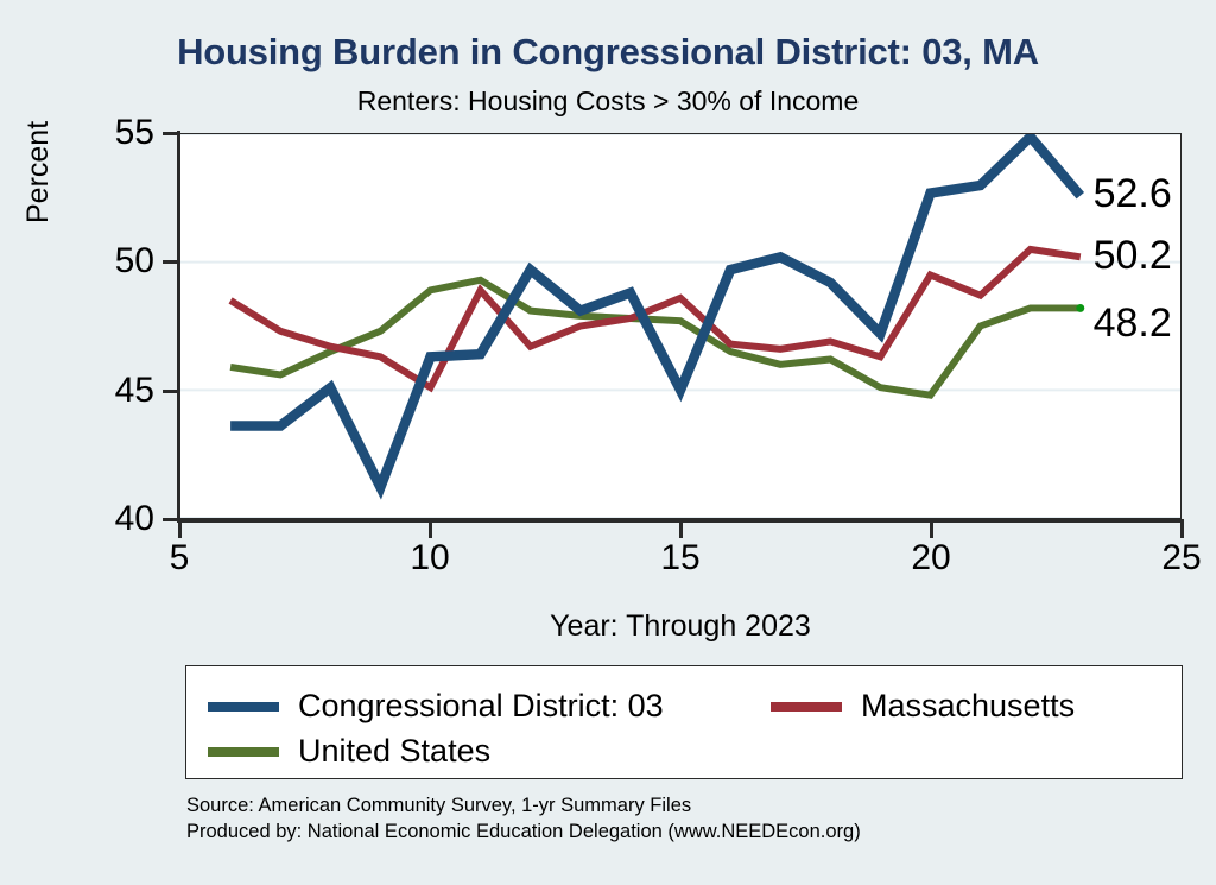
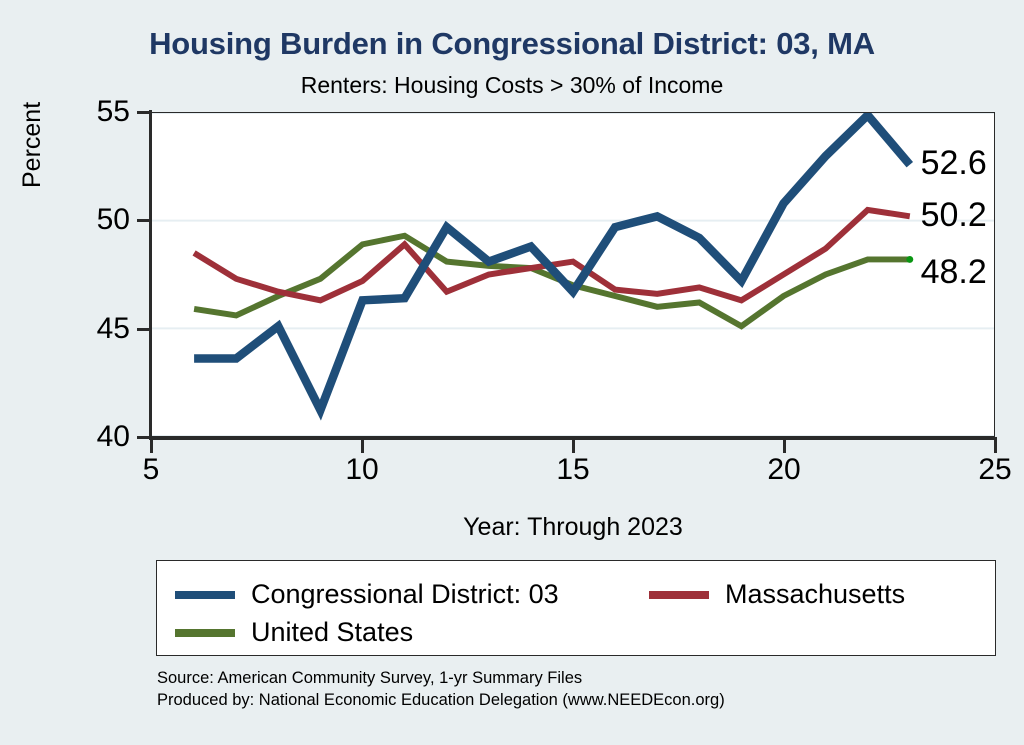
Massachusetts/10: 45.1 -> 47.2
Congressional District: 03/15: 45.0 -> 46.7
Massachusetts/15: 48.6 -> 48.1
United States/15: 47.7 -> 47.0
Congressional District: 03/20: 52.7 -> 50.8
Massachusetts/20: 49.5 -> 47.5
United States/20: 44.8 -> 46.5
